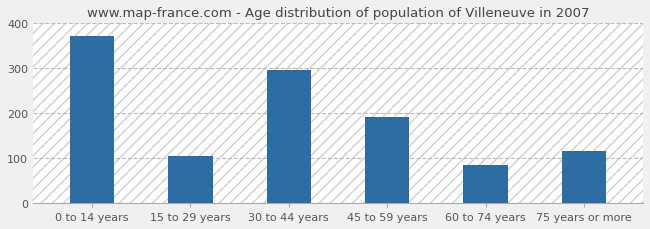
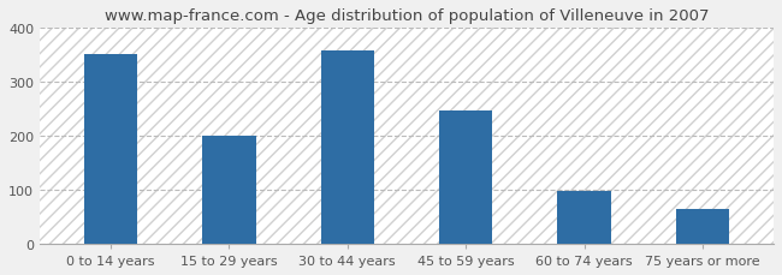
0 to 14 years: 370 -> 352
15 to 29 years: 105 -> 200
30 to 44 years: 295 -> 357
45 to 59 years: 190 -> 246
60 to 74 years: 85 -> 97
75 years or more: 115 -> 65
